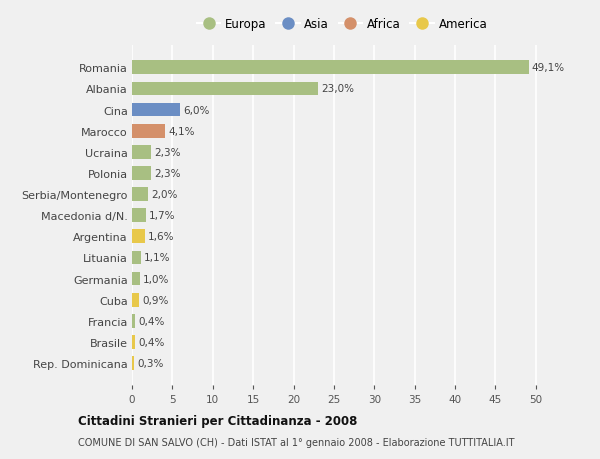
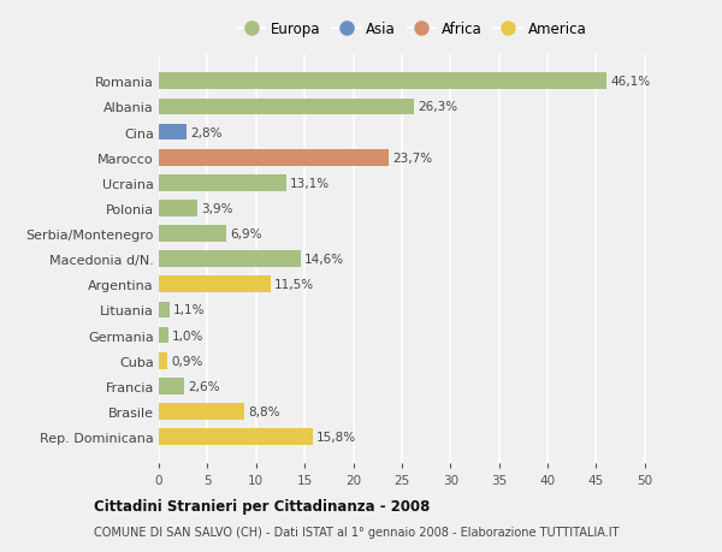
Romania: 49,1% -> 46,1%
Albania: 23,0% -> 26,3%
Cina: 6,0% -> 2,8%
Marocco: 4,1% -> 23,7%
Ucraina: 2,3% -> 13,1%
Polonia: 2,3% -> 3,9%
Serbia/Montenegro: 2,0% -> 6,9%
Macedonia d/N.: 1,7% -> 14,6%
Argentina: 1,6% -> 11,5%
Francia: 0,4% -> 2,6%
Brasile: 0,4% -> 8,8%
Rep. Dominicana: 0,3% -> 15,8%
